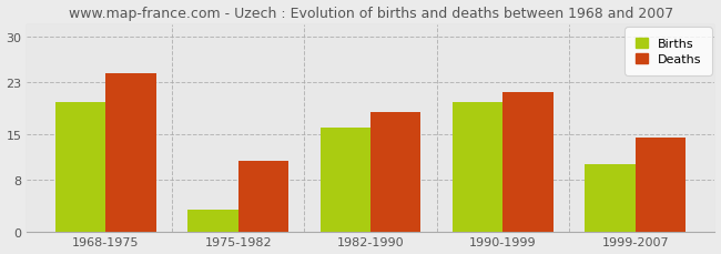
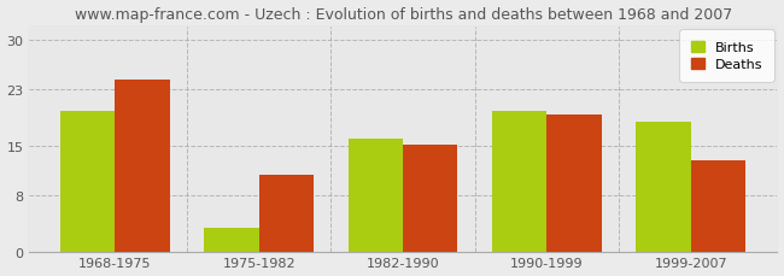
Deaths/1982-1990: 18.5 -> 15.2
Deaths/1990-1999: 21.5 -> 19.4
Births/1999-2007: 10.5 -> 18.4
Deaths/1999-2007: 14.5 -> 13.0
